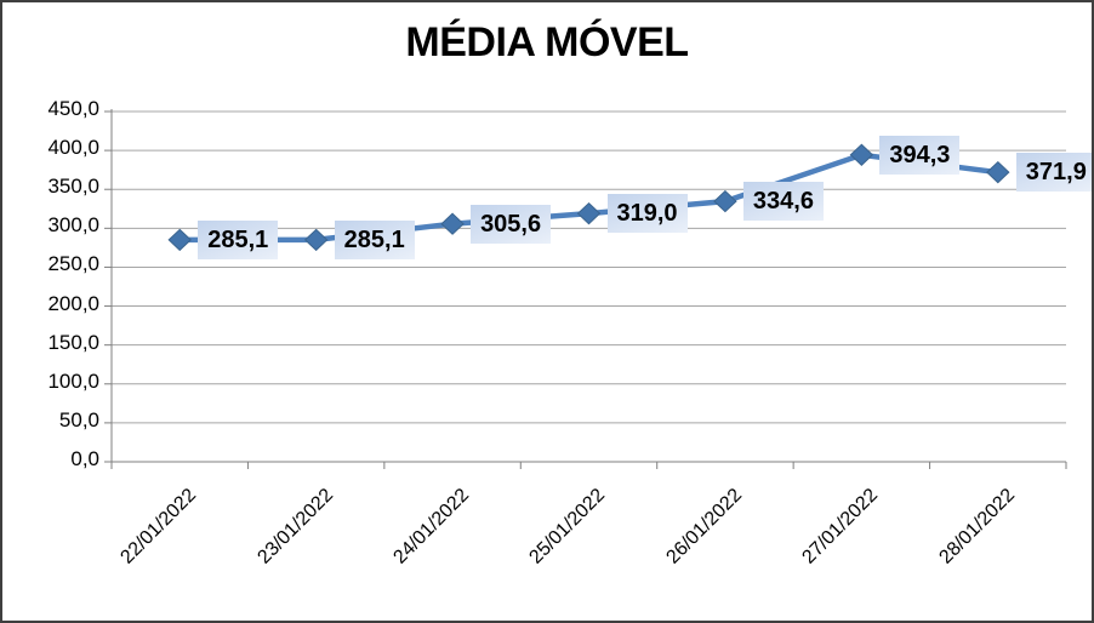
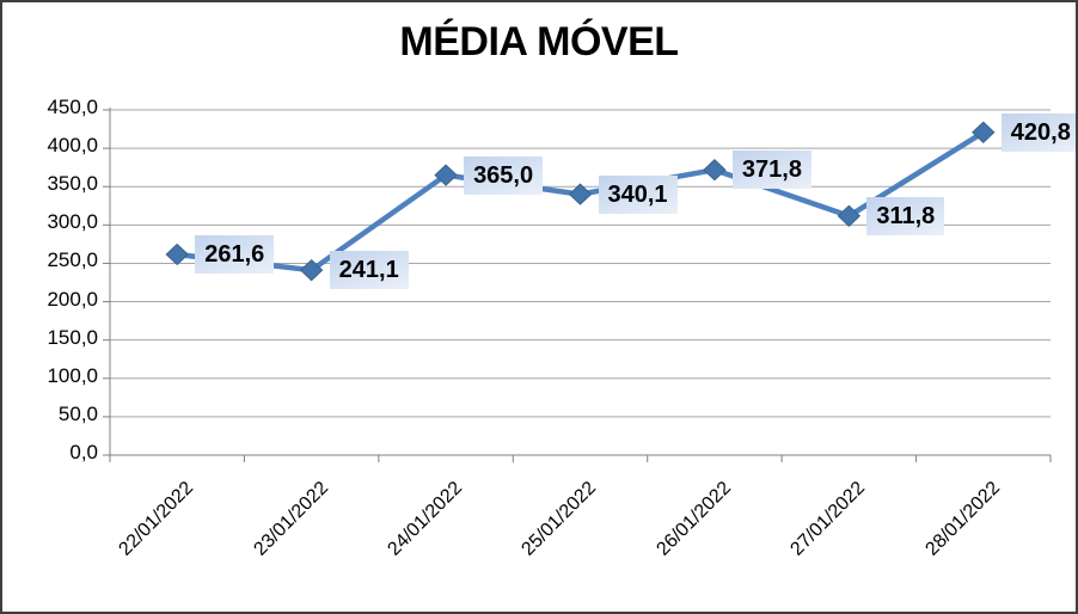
22/01/2022: 285,1 -> 261,6
23/01/2022: 285,1 -> 241,1
24/01/2022: 305,6 -> 365,0
25/01/2022: 319,0 -> 340,1
26/01/2022: 334,6 -> 371,8
27/01/2022: 394,3 -> 311,8
28/01/2022: 371,9 -> 420,8
